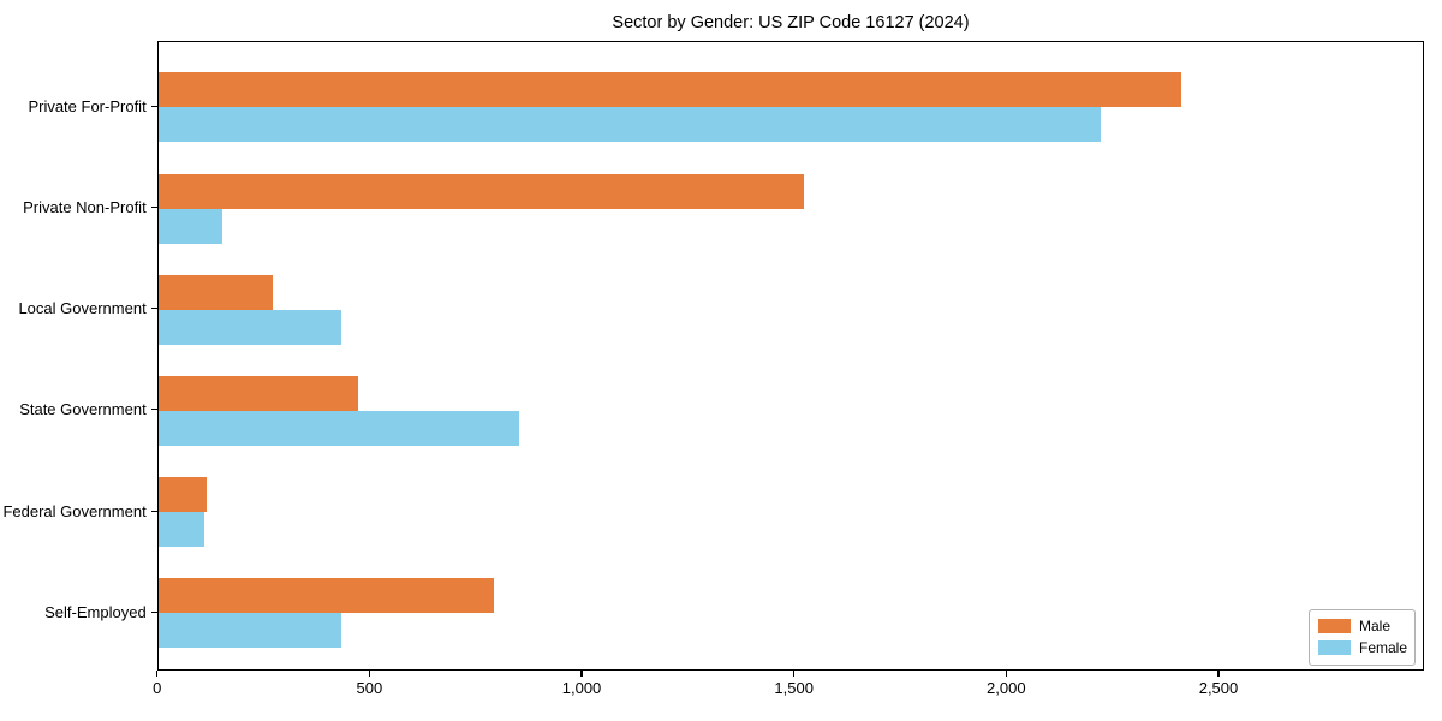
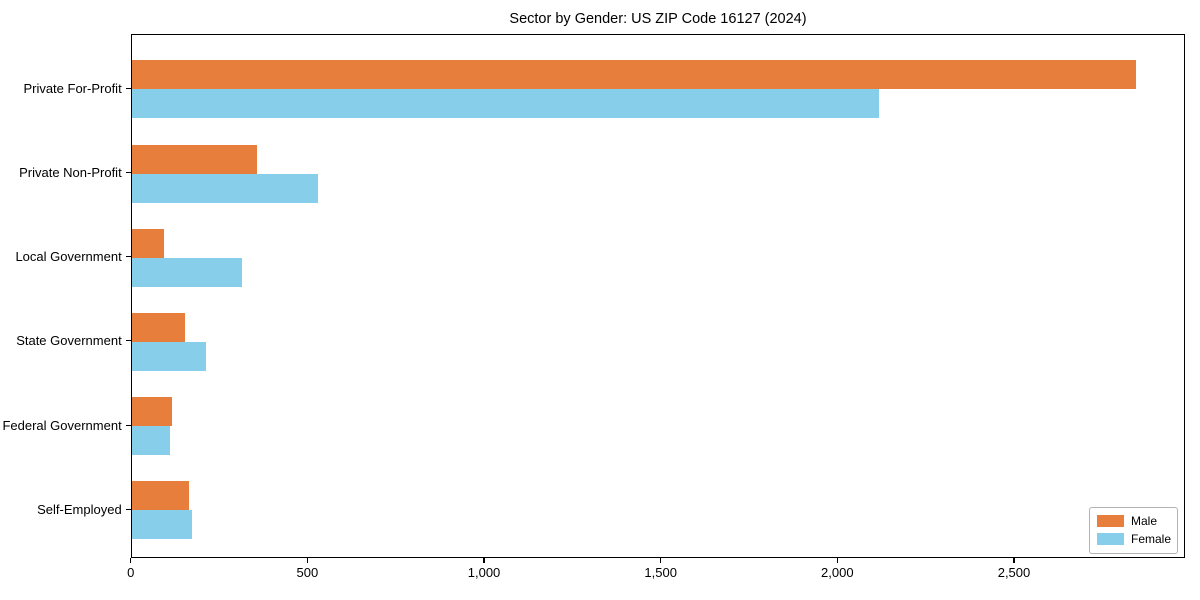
Male/Private For-Profit: 2410 -> 2840
Female/Private For-Profit: 2220 -> 2110
Male/Private Non-Profit: 1520 -> 360
Female/Private Non-Profit: 150 -> 530
Male/Local Government: 270 -> 90
Female/Local Government: 430 -> 310
Male/State Government: 470 -> 150
Female/State Government: 850 -> 210
Male/Self-Employed: 790 -> 160
Female/Self-Employed: 430 -> 170
